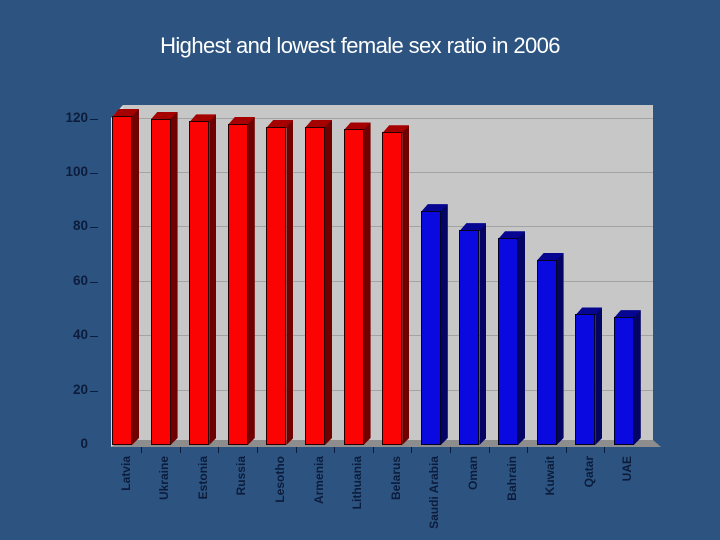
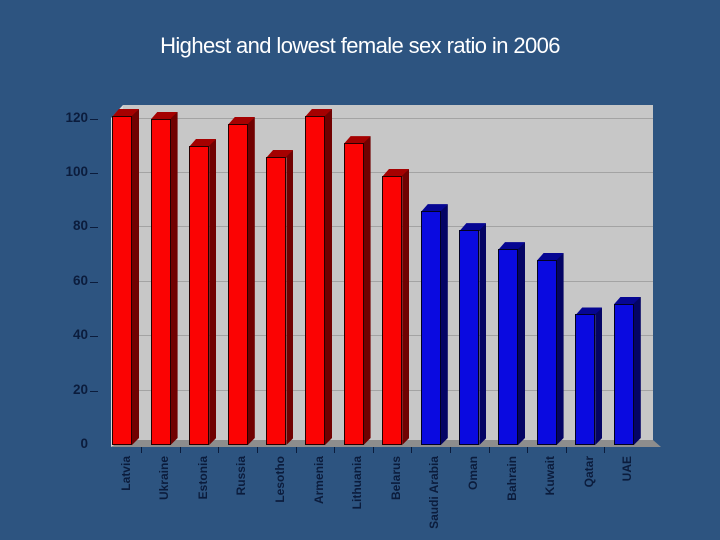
Estonia: 119 -> 110
Lesotho: 117 -> 106
Armenia: 117 -> 121
Lithuania: 116 -> 111
Belarus: 115 -> 99
Bahrain: 76 -> 72
UAE: 47 -> 52
